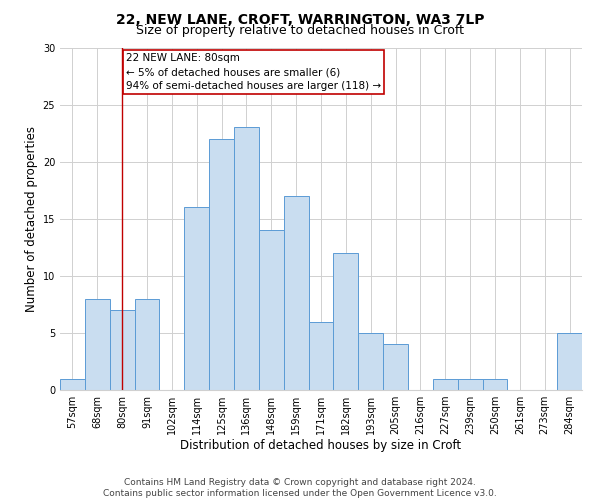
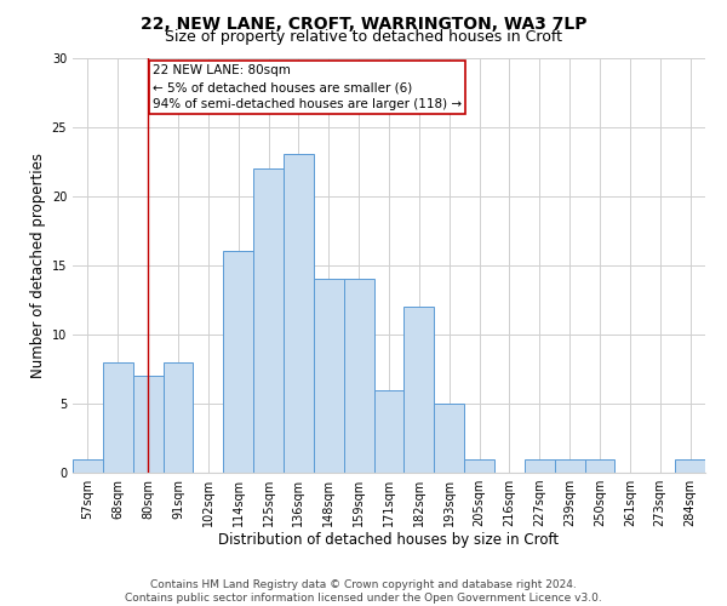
159sqm: 17 -> 14
205sqm: 4 -> 1
284sqm: 5 -> 1
